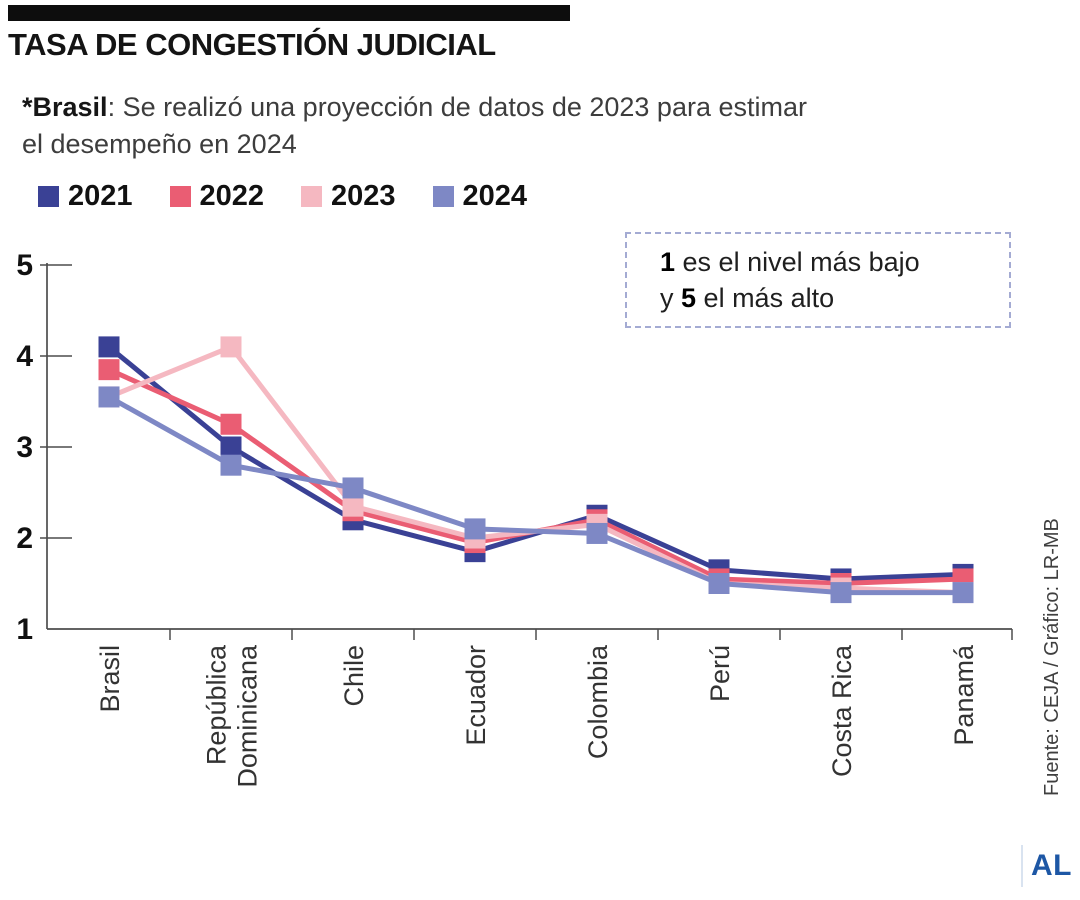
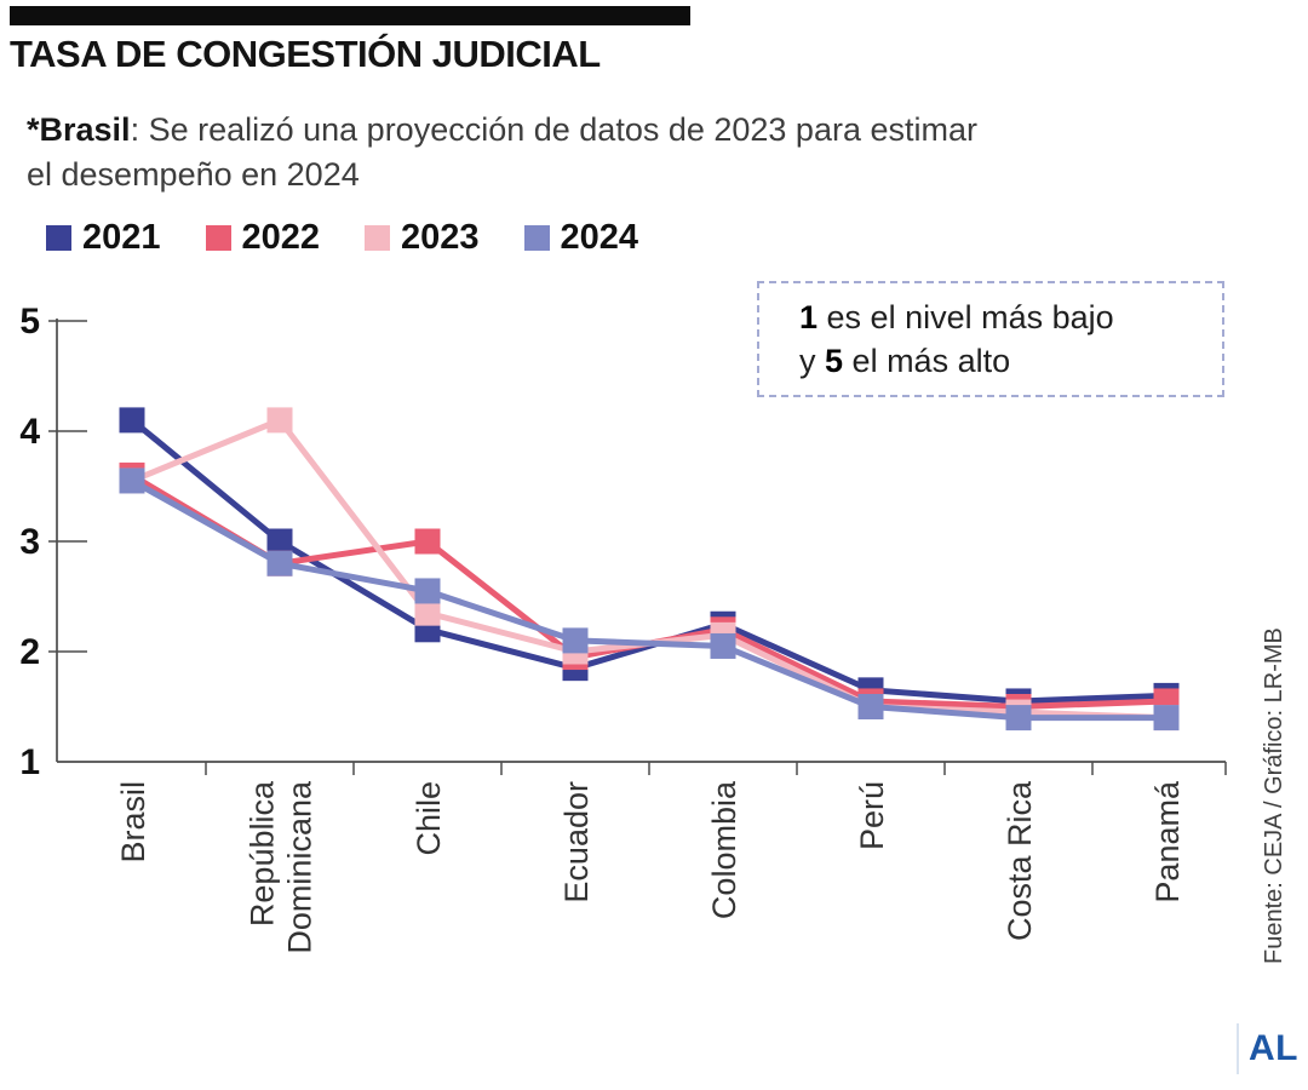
2022/Brasil: 3.9 -> 3.6
2022/República Dominicana: 3.2 -> 2.8
2022/Chile: 2.3 -> 3.0
